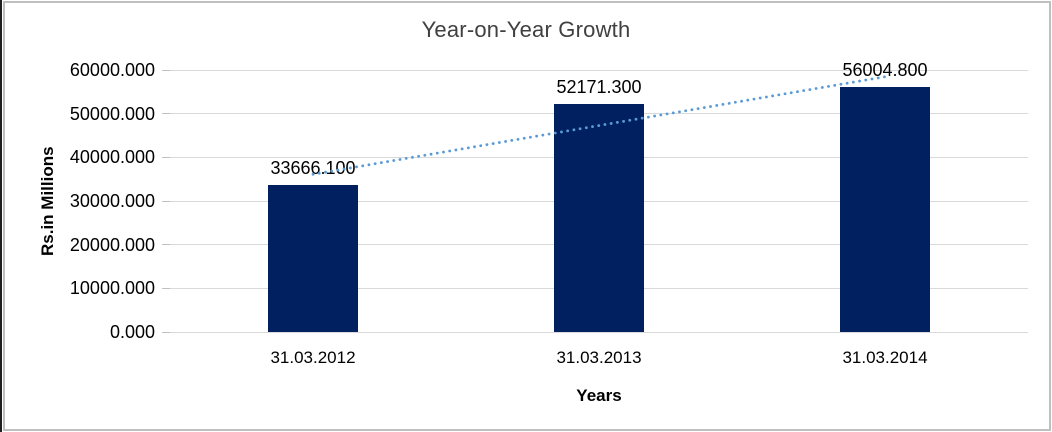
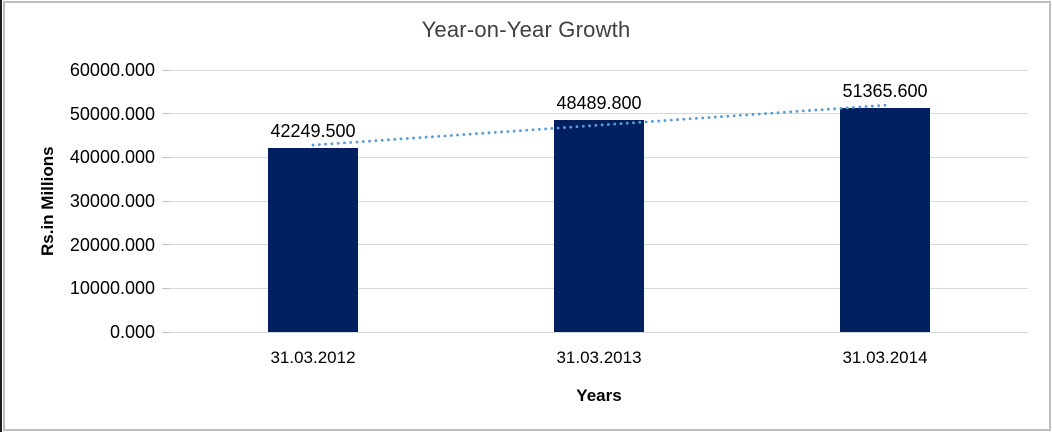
31.03.2012: 33666.100 -> 42249.500
31.03.2013: 52171.300 -> 48489.800
31.03.2014: 56004.800 -> 51365.600
